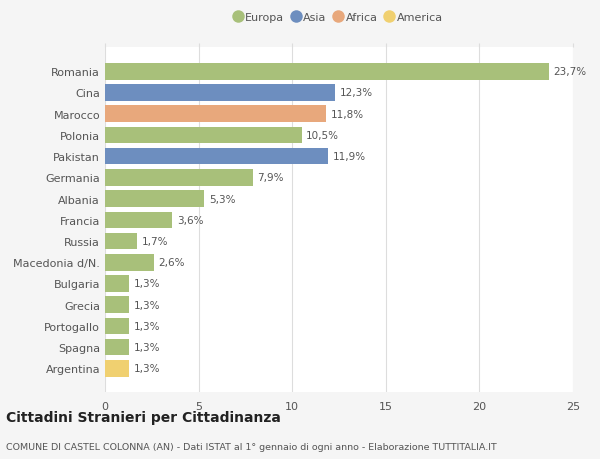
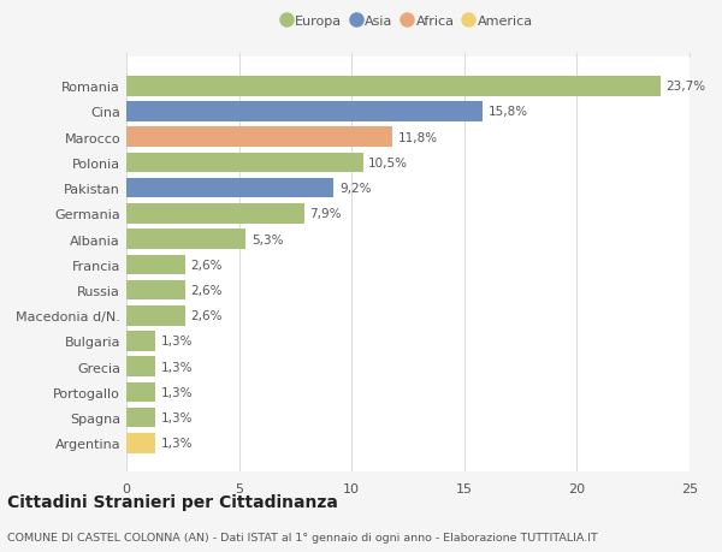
Cina: 12,3% -> 15,8%
Pakistan: 11,9% -> 9,2%
Francia: 3,6% -> 2,6%
Russia: 1,7% -> 2,6%
